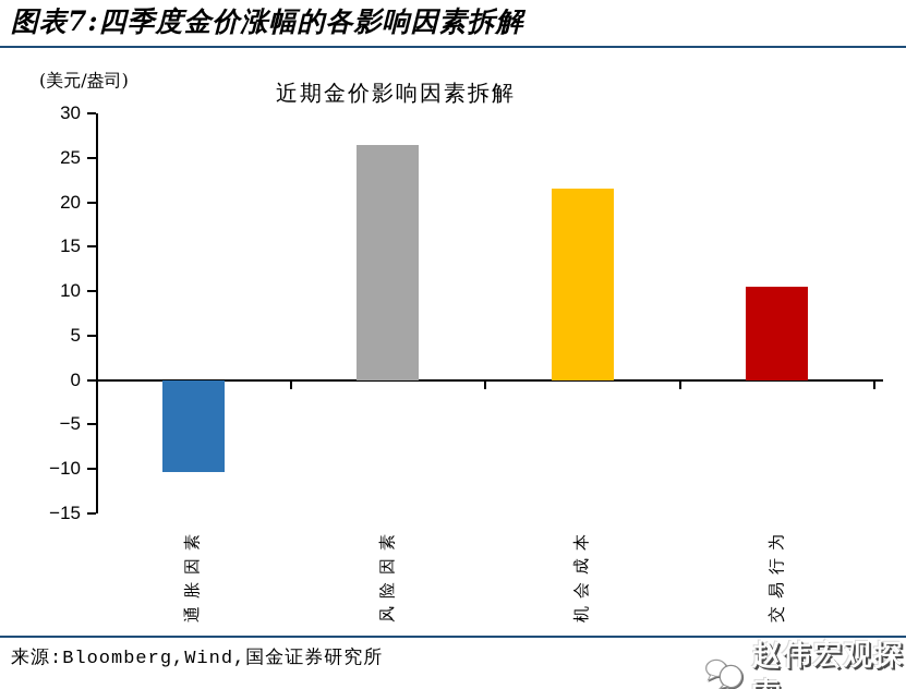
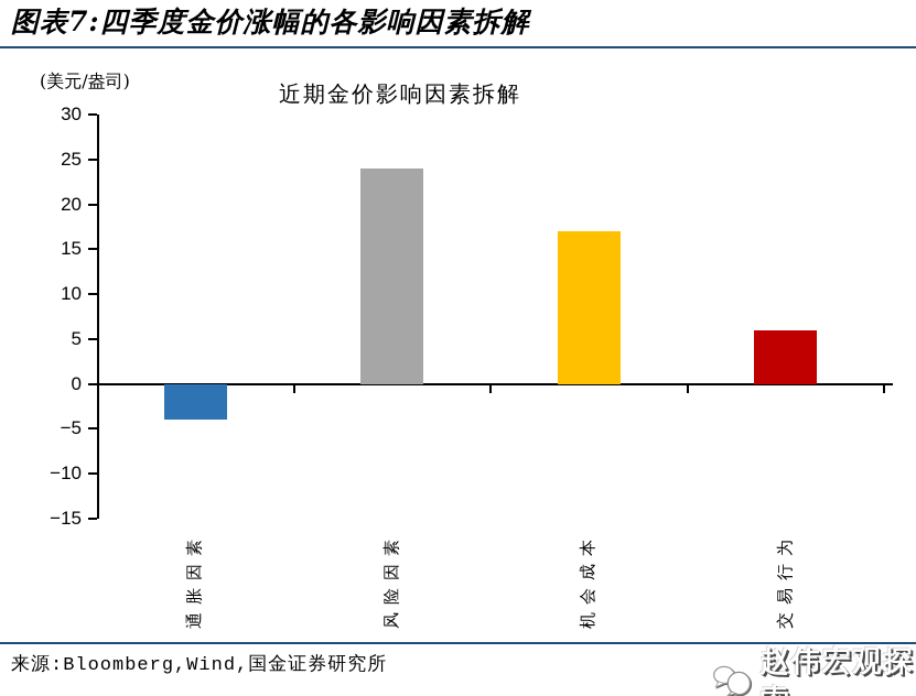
通胀因素: -10 -> -4
风险因素: 26 -> 24
机会成本: 22 -> 17
交易行为: 10 -> 6
